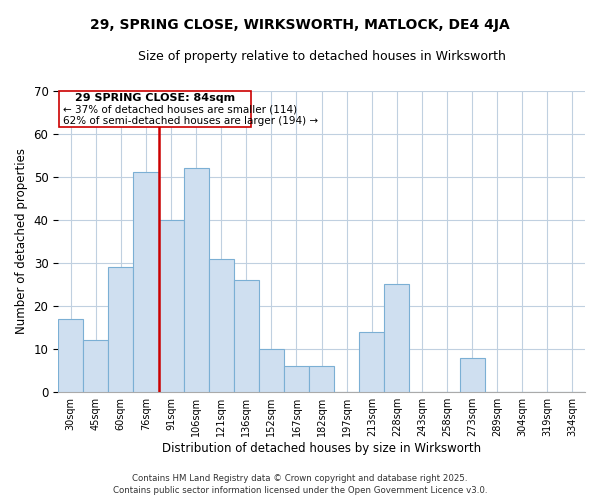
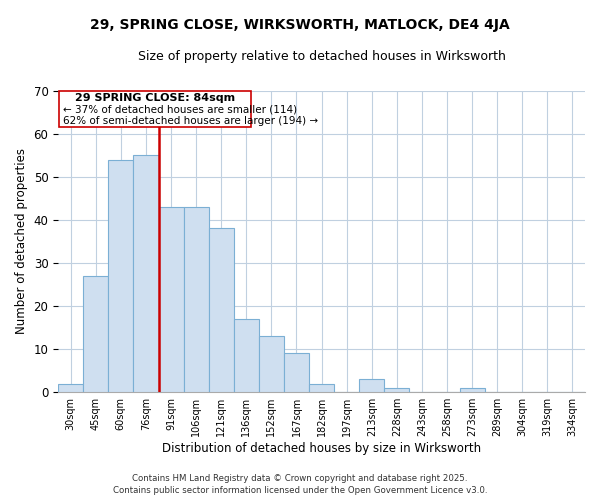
30sqm: 17 -> 2
45sqm: 12 -> 27
60sqm: 29 -> 54
76sqm: 51 -> 55
91sqm: 40 -> 43
106sqm: 52 -> 43
121sqm: 31 -> 38
136sqm: 26 -> 17
152sqm: 10 -> 13
167sqm: 6 -> 9
182sqm: 6 -> 2
213sqm: 14 -> 3
228sqm: 25 -> 1
273sqm: 8 -> 1
